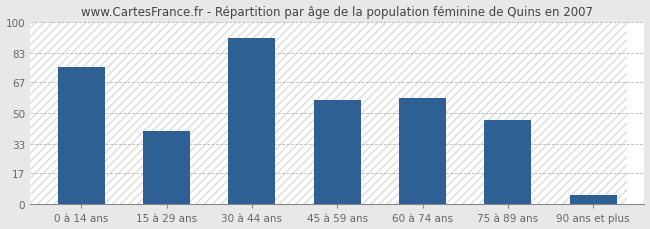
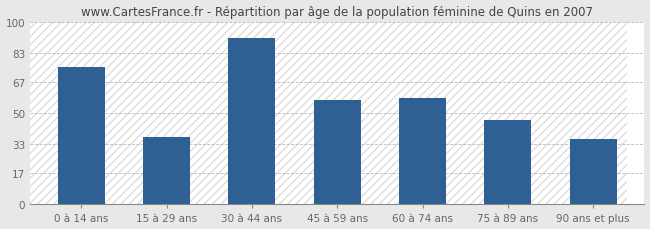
15 à 29 ans: 40 -> 37
90 ans et plus: 5 -> 36
